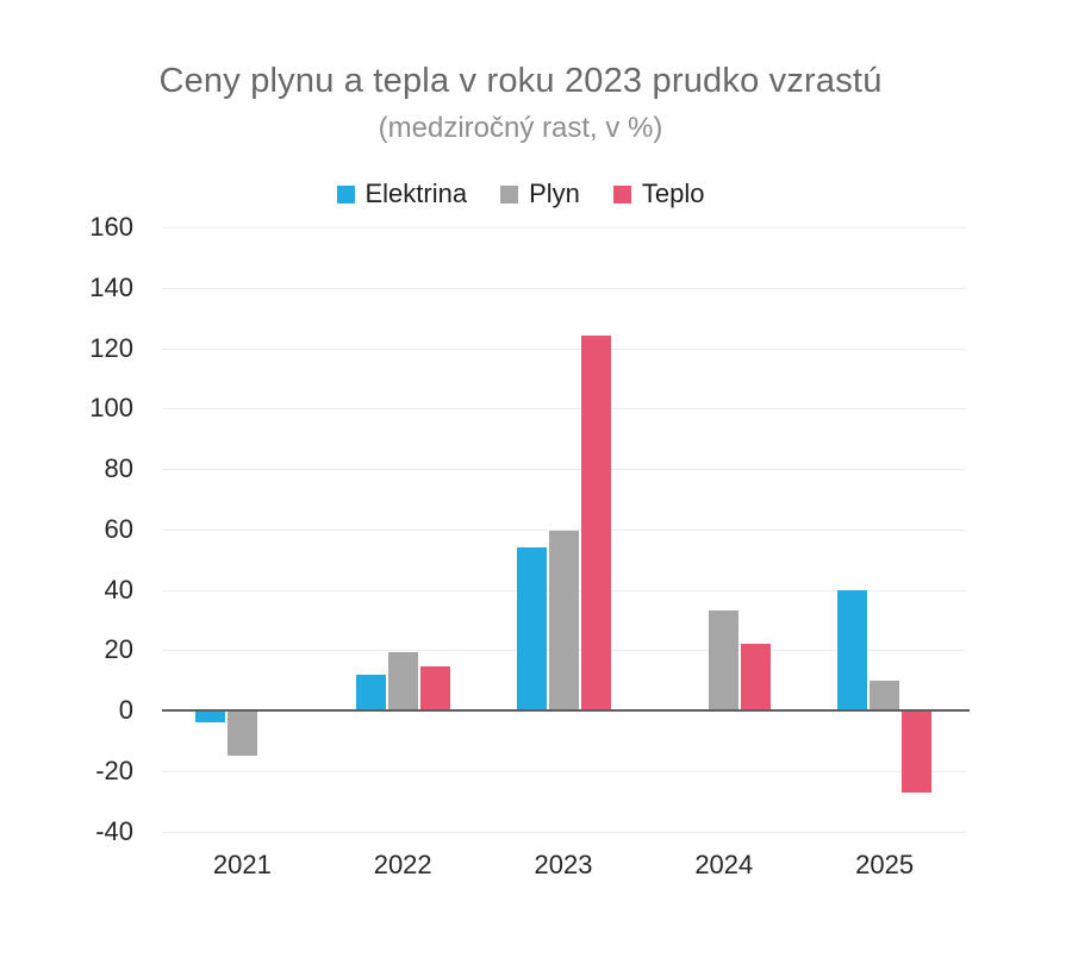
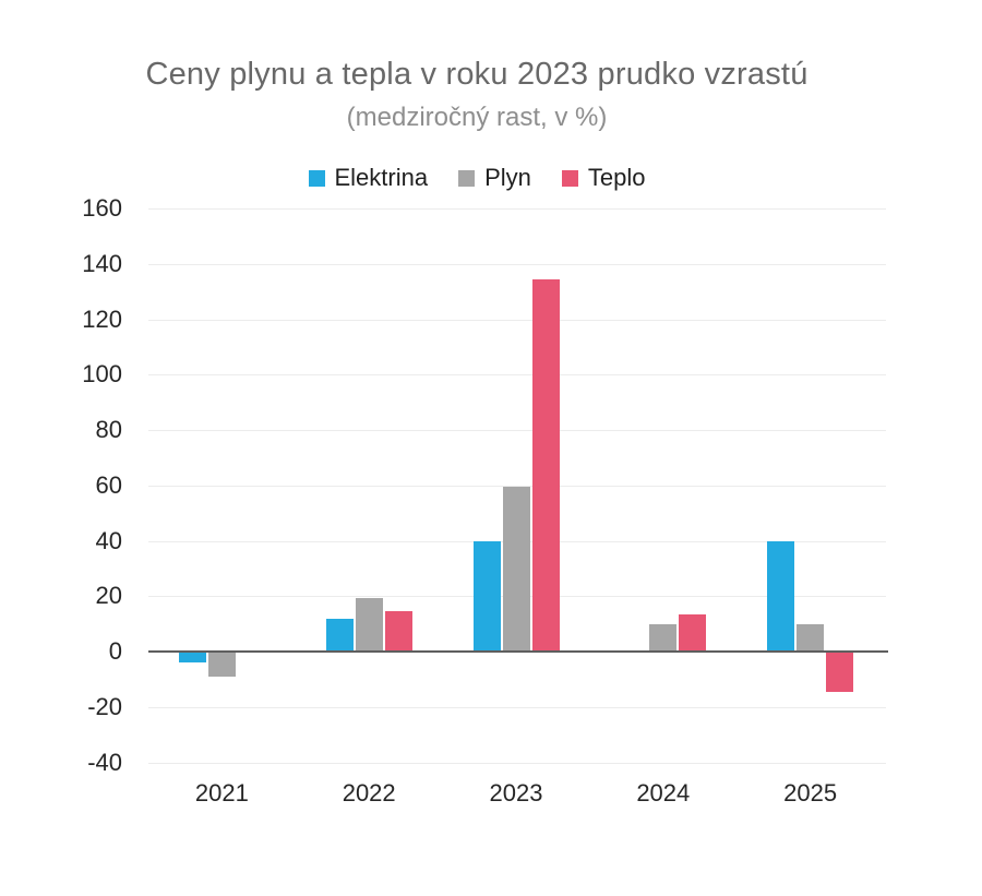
Plyn/2021: -15 -> -9
Elektrina/2023: 54 -> 40
Teplo/2023: 124 -> 134
Plyn/2024: 33 -> 10
Teplo/2024: 22 -> 14
Teplo/2025: -27 -> -14
